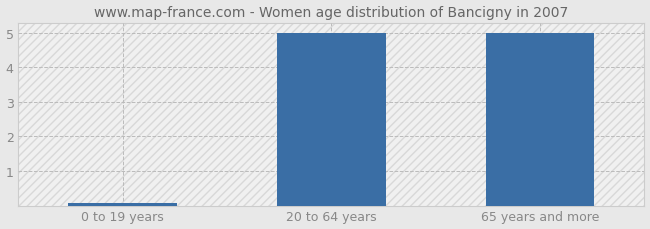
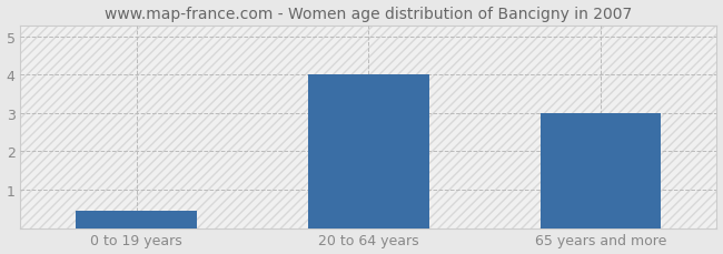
0 to 19 years: 0.07 -> 0.45
20 to 64 years: 5.00 -> 4.00
65 years and more: 5.00 -> 3.00
